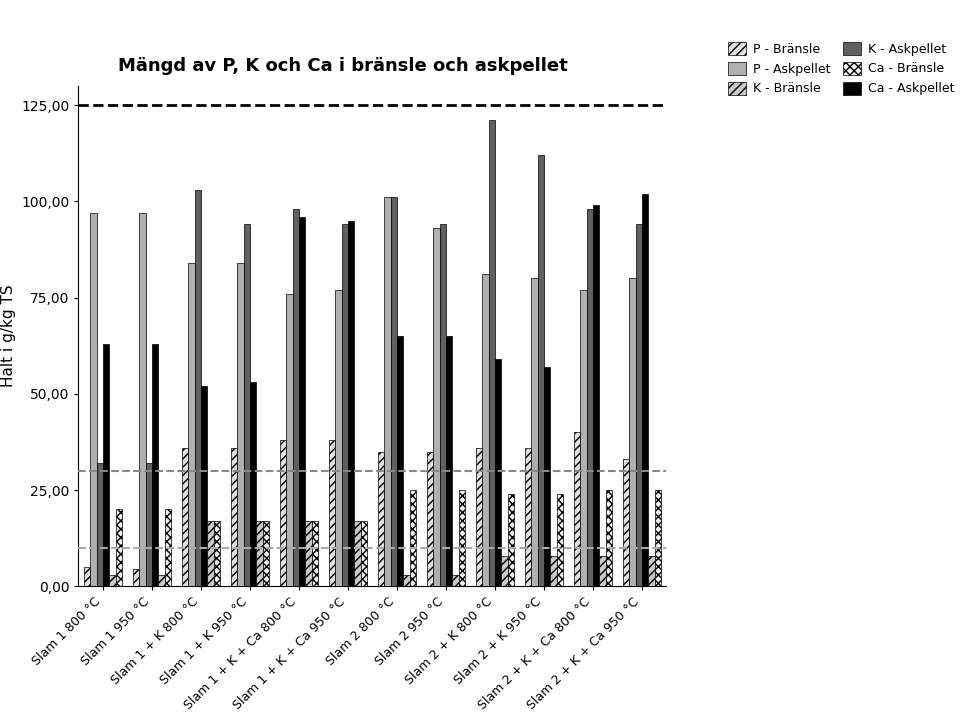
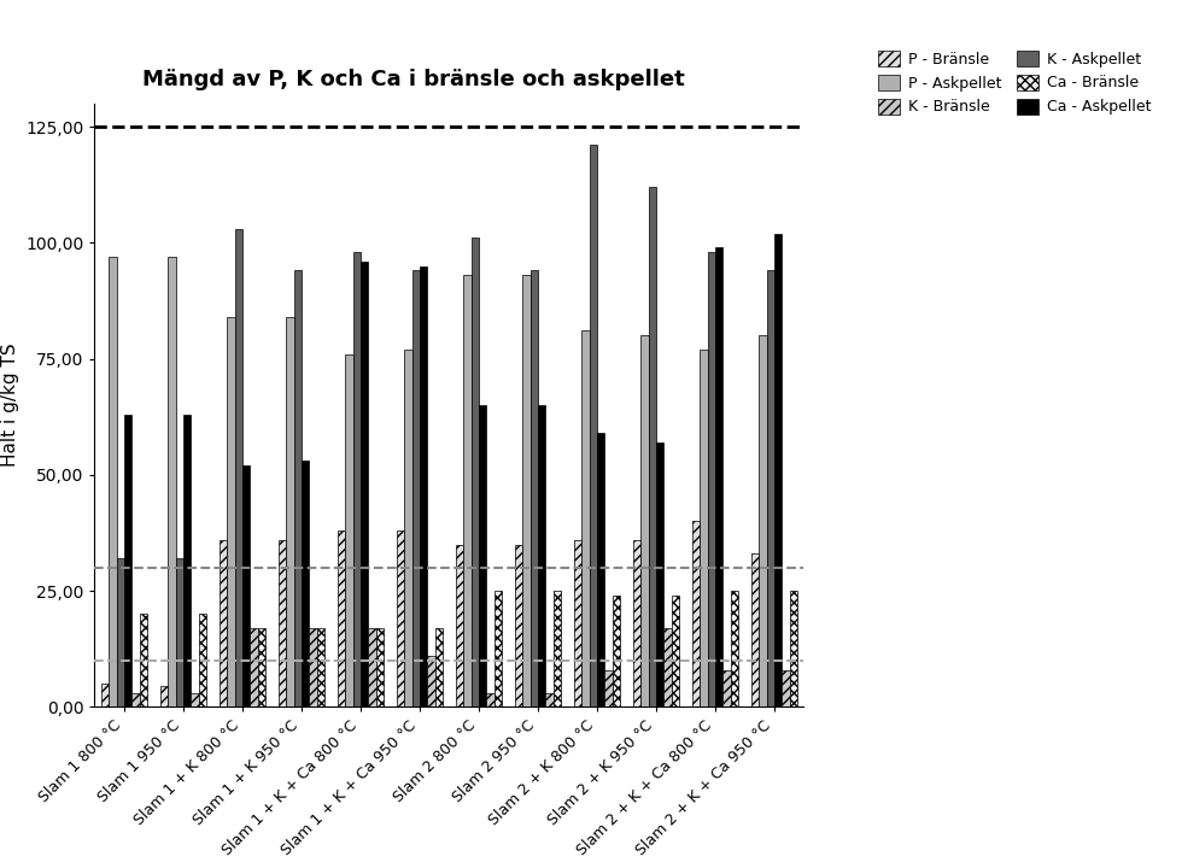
K - Bränsle/Slam 1 + K + Ca 950 °C: 17 -> 11
P - Askpellet/Slam 2 800 °C: 101 -> 93
K - Bränsle/Slam 2 + K 950 °C: 8 -> 17
